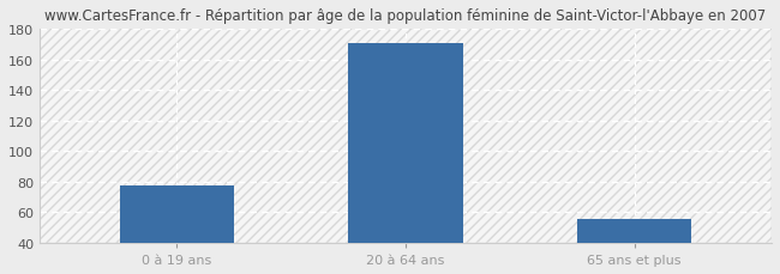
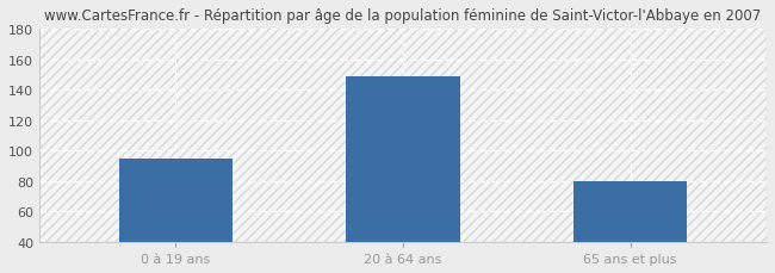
0 à 19 ans: 78 -> 95
20 à 64 ans: 171 -> 149
65 ans et plus: 56 -> 80
